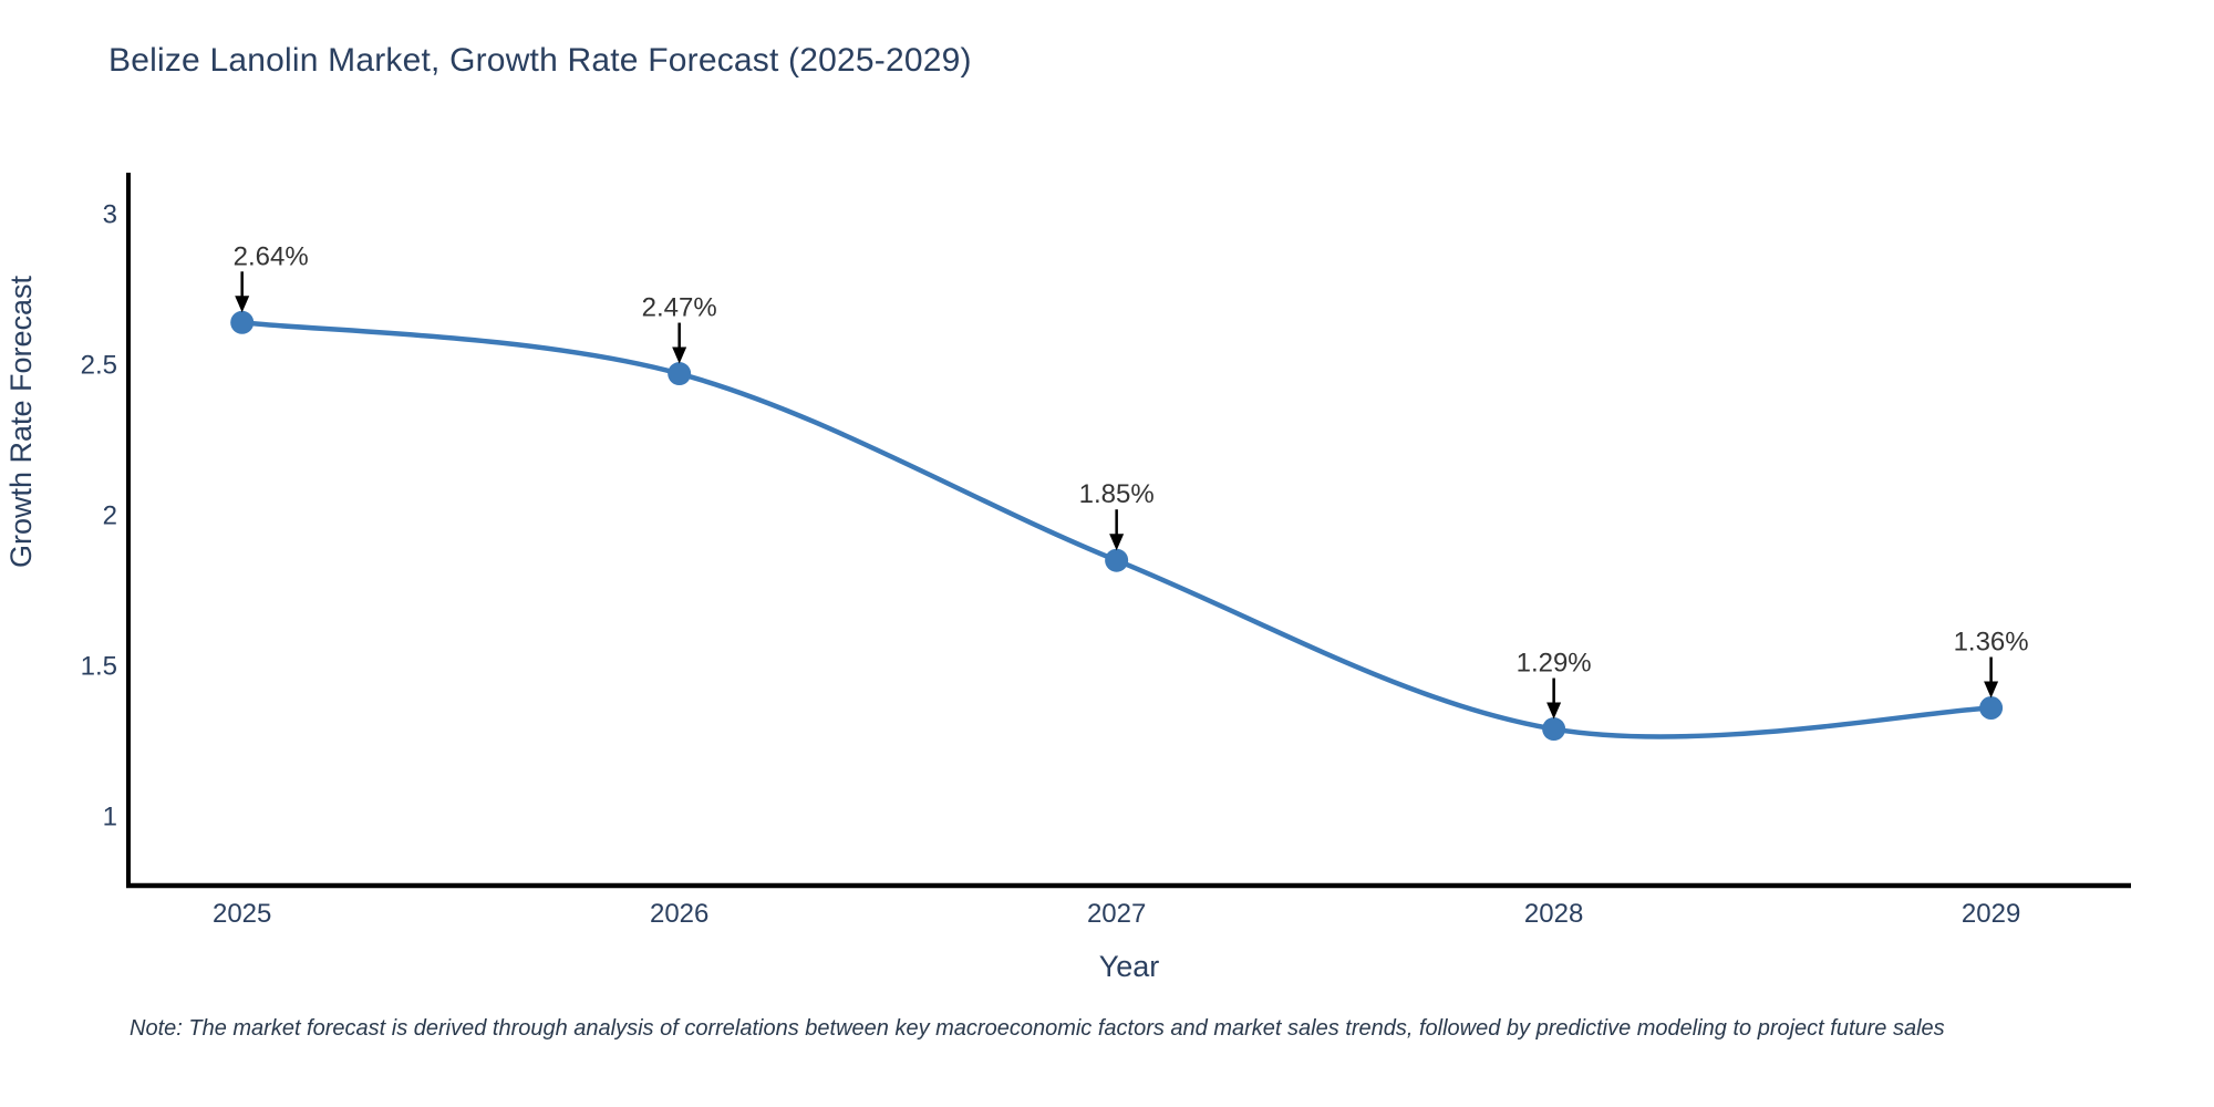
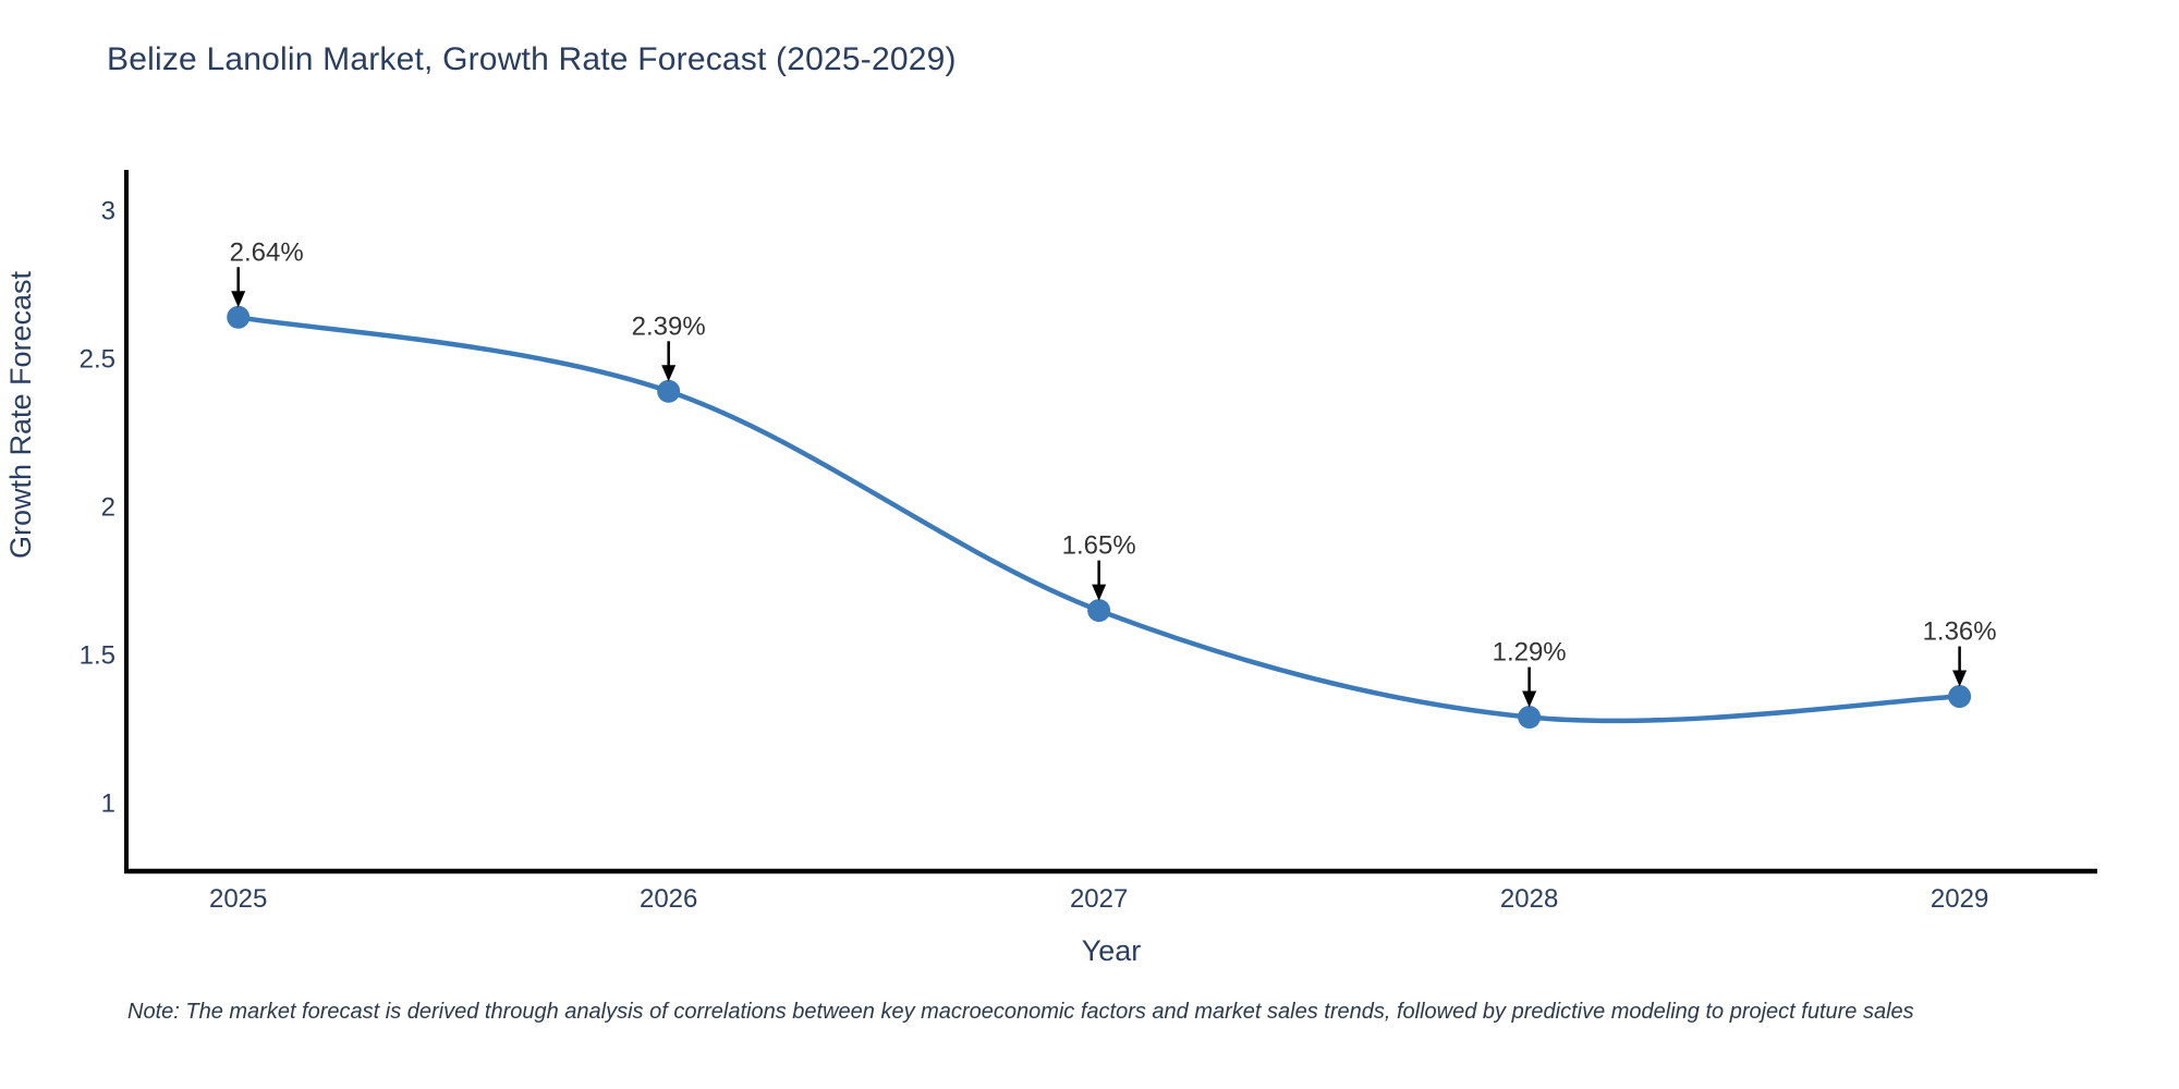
2026: 2.47% -> 2.39%
2027: 1.85% -> 1.65%
